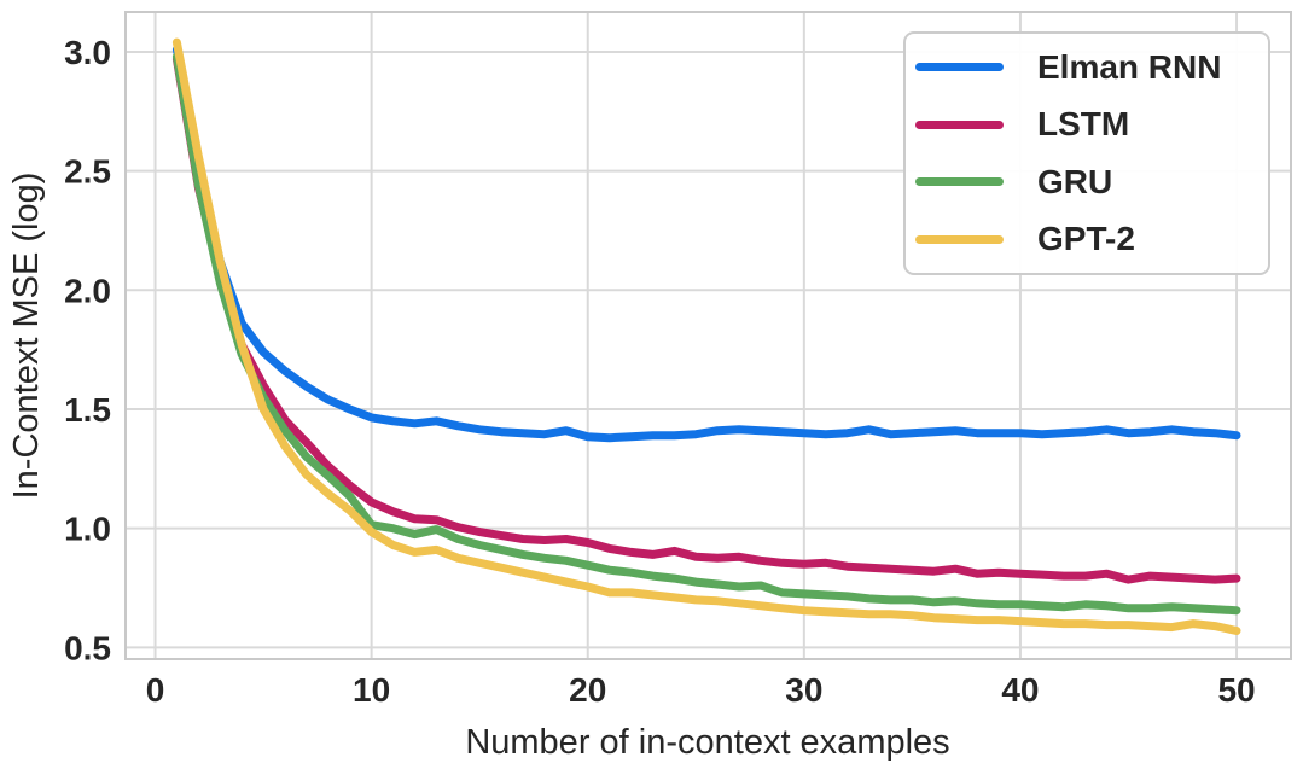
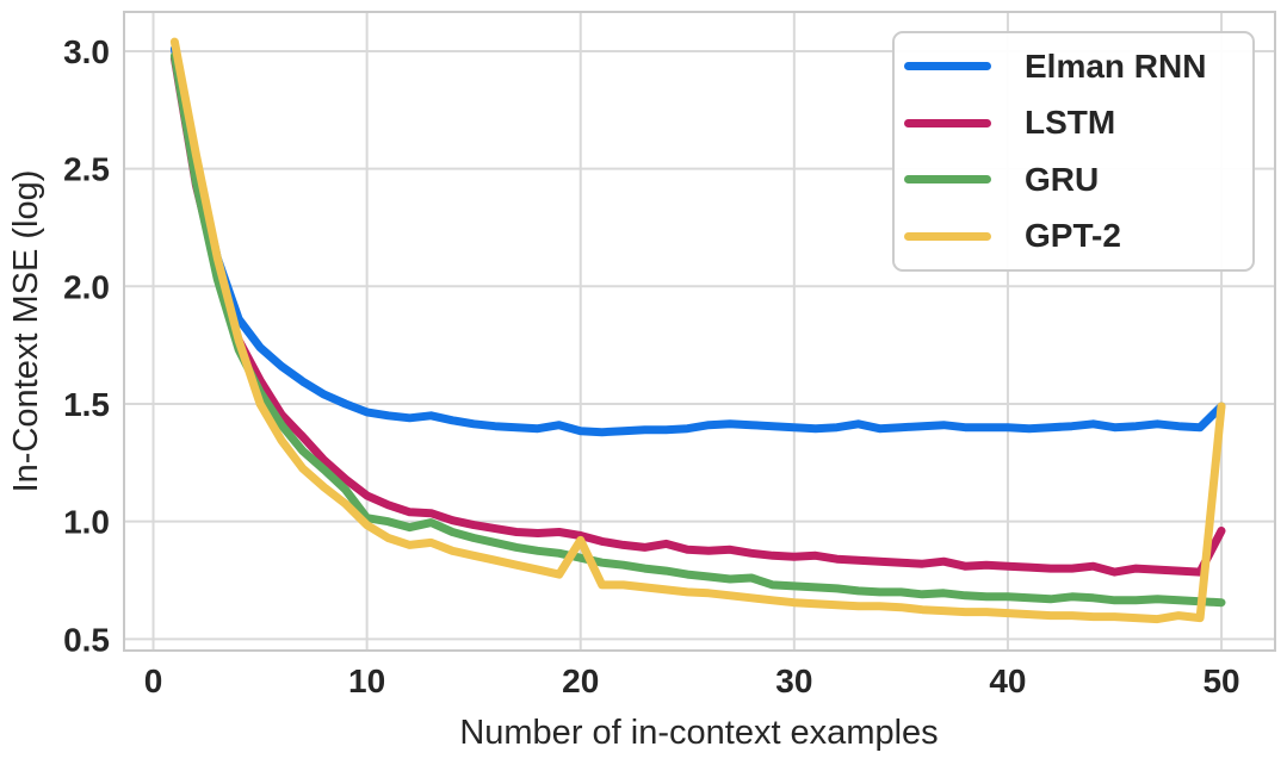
GPT-2/20: 0.76 -> 0.92
Elman RNN/50: 1.39 -> 1.49
LSTM/50: 0.79 -> 0.96
GPT-2/50: 0.57 -> 1.49
